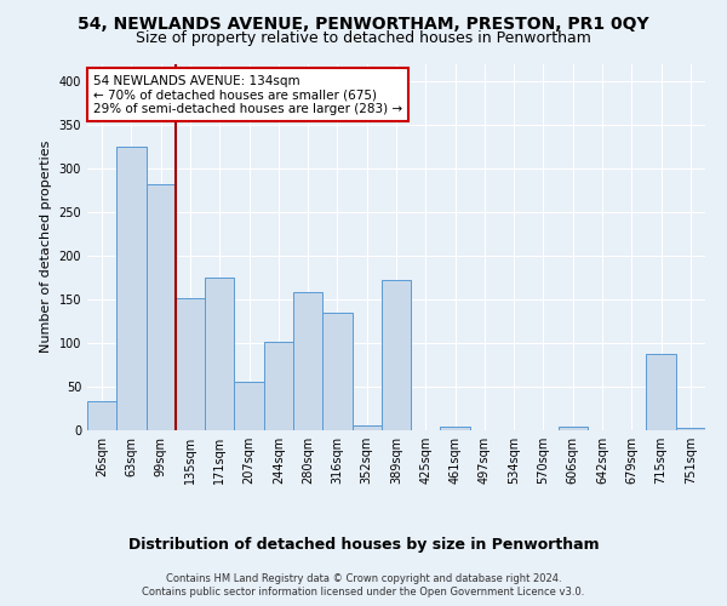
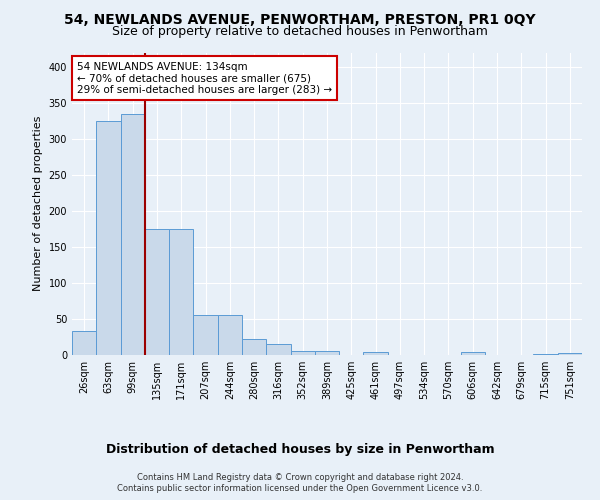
99sqm: 282 -> 335
135sqm: 152 -> 175
244sqm: 102 -> 55
280sqm: 158 -> 22
316sqm: 134 -> 15
389sqm: 172 -> 5
715sqm: 88 -> 2
